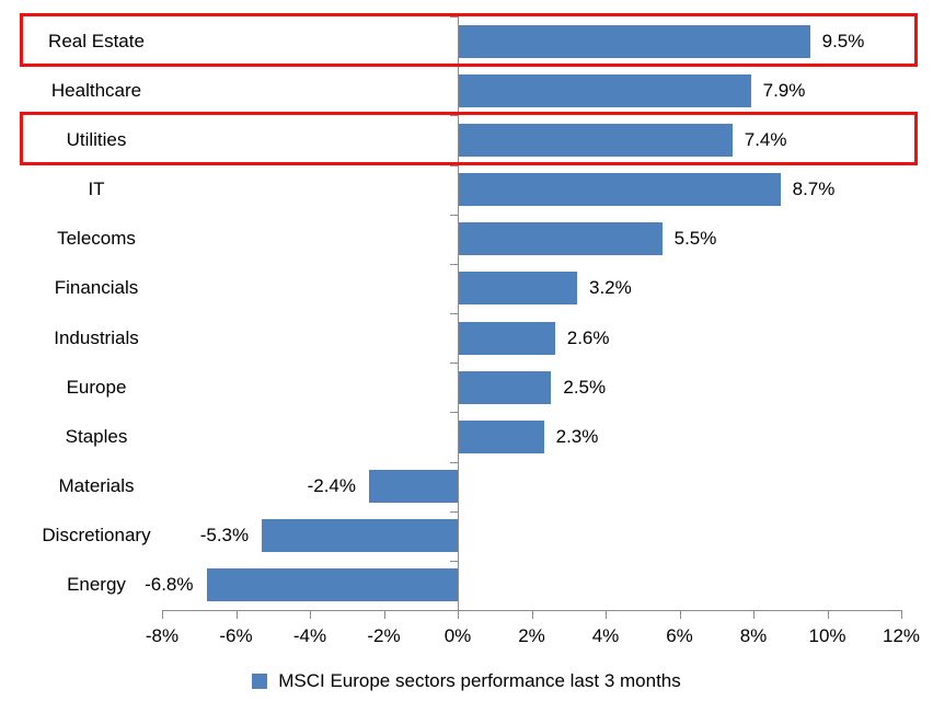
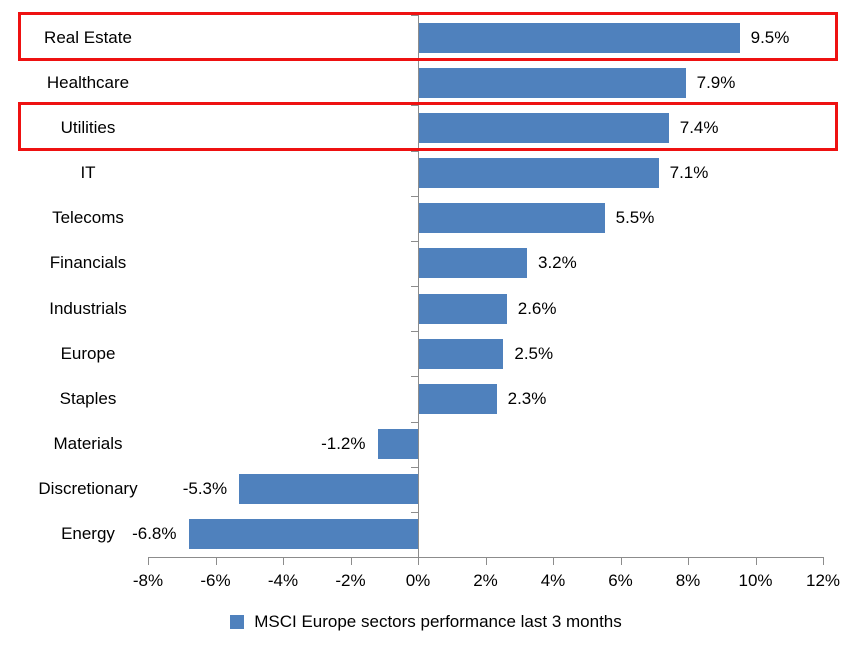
IT: 8.7% -> 7.1%
Materials: -2.4% -> -1.2%
